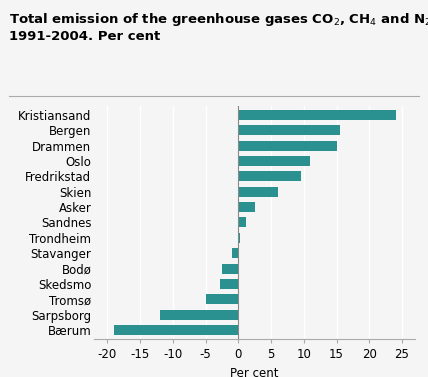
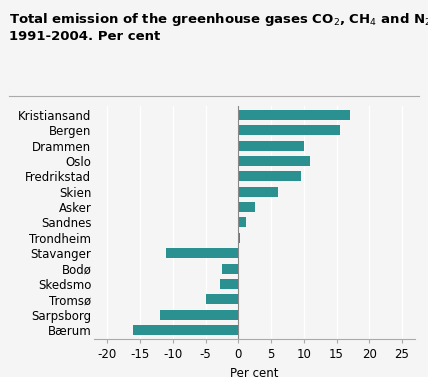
Kristiansand: 24.0 -> 17.0
Drammen: 15.0 -> 10.0
Stavanger: -1.0 -> -11.0
Bærum: -19.0 -> -16.0
